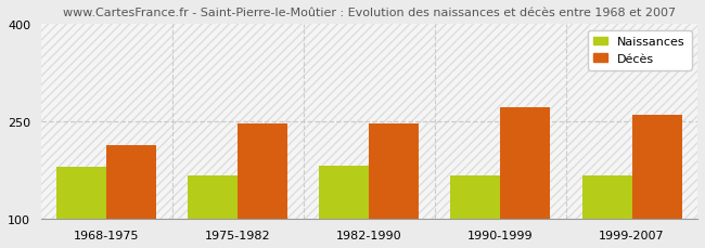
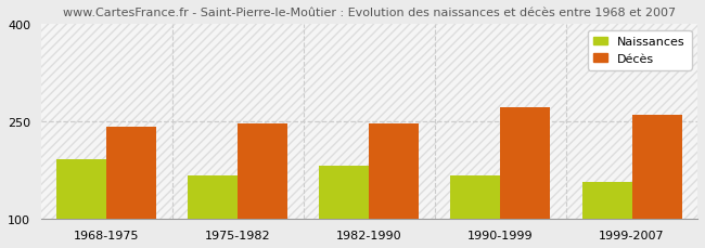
Naissances/1968-1975: 180 -> 193
Décès/1968-1975: 214 -> 242
Naissances/1999-2007: 168 -> 158
